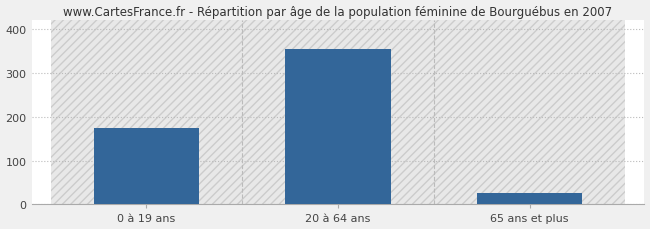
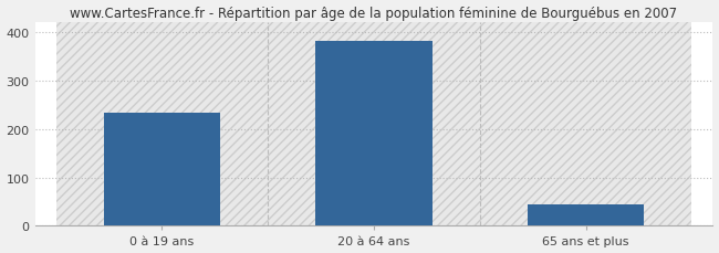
0 à 19 ans: 175 -> 233
20 à 64 ans: 355 -> 381
65 ans et plus: 25 -> 45
